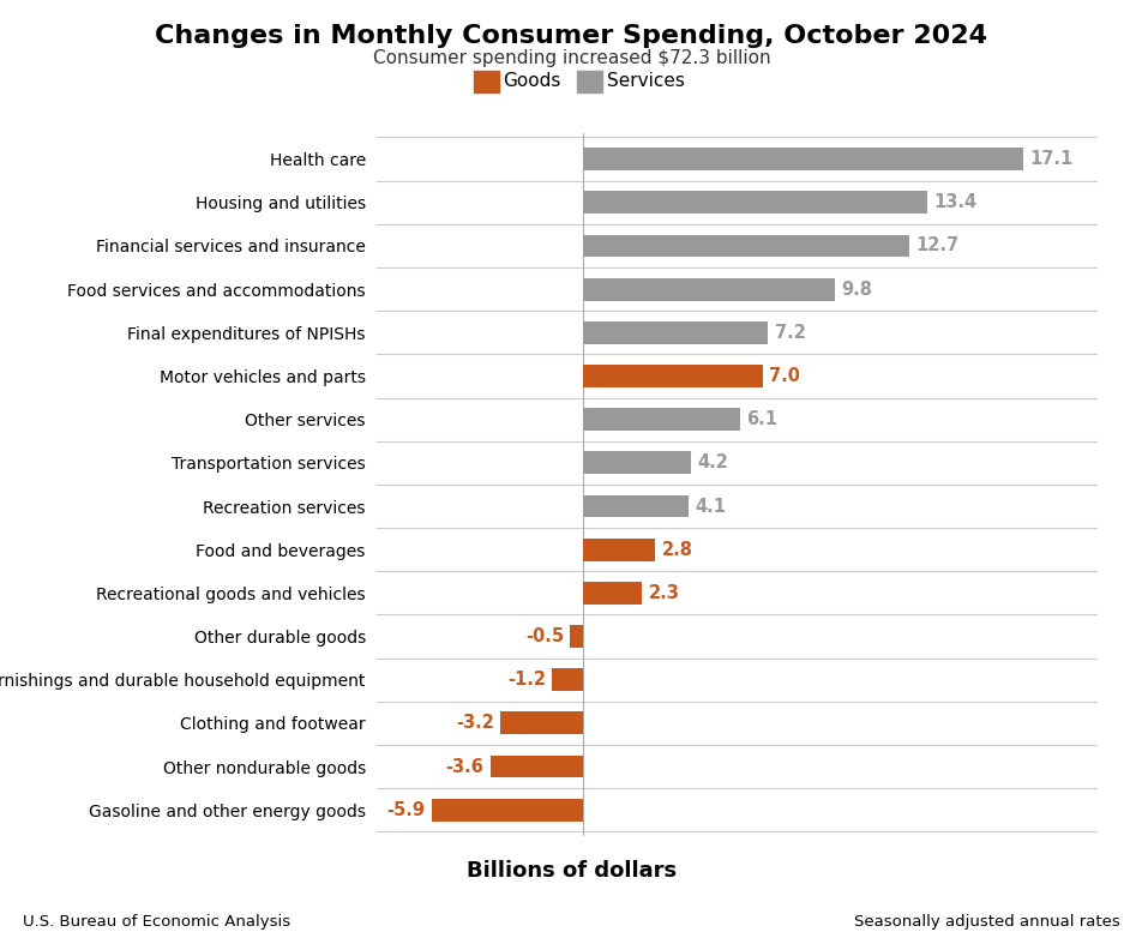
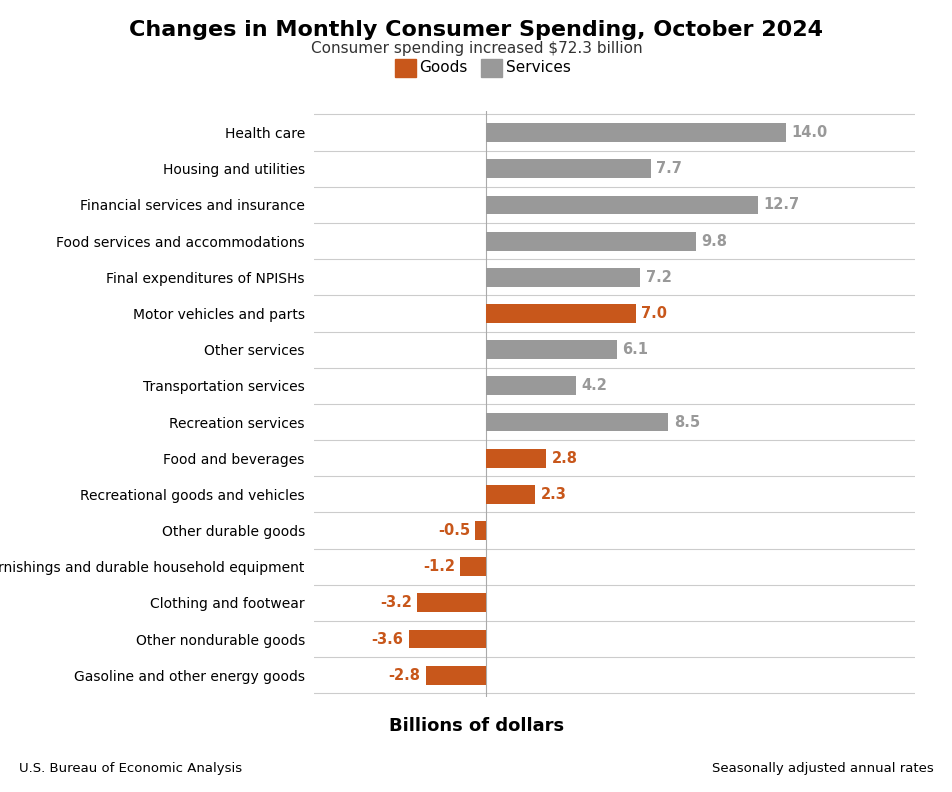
Health care: 17.1 -> 14.0
Housing and utilities: 13.4 -> 7.7
Recreation services: 4.1 -> 8.5
Gasoline and other energy goods: -5.9 -> -2.8
